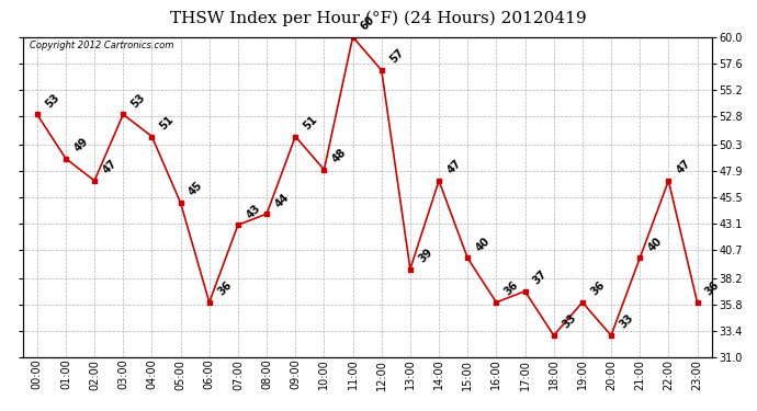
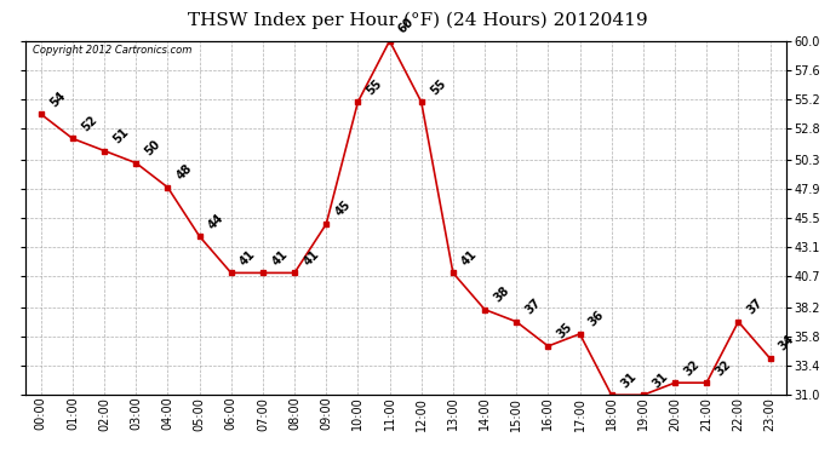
00:00: 53 -> 54
01:00: 49 -> 52
02:00: 47 -> 51
03:00: 53 -> 50
04:00: 51 -> 48
05:00: 45 -> 44
06:00: 36 -> 41
07:00: 43 -> 41
08:00: 44 -> 41
09:00: 51 -> 45
10:00: 48 -> 55
12:00: 57 -> 55
13:00: 39 -> 41
14:00: 47 -> 38
15:00: 40 -> 37
16:00: 36 -> 35
17:00: 37 -> 36
18:00: 33 -> 31
19:00: 36 -> 31
20:00: 33 -> 32
21:00: 40 -> 32
22:00: 47 -> 37
23:00: 36 -> 34
